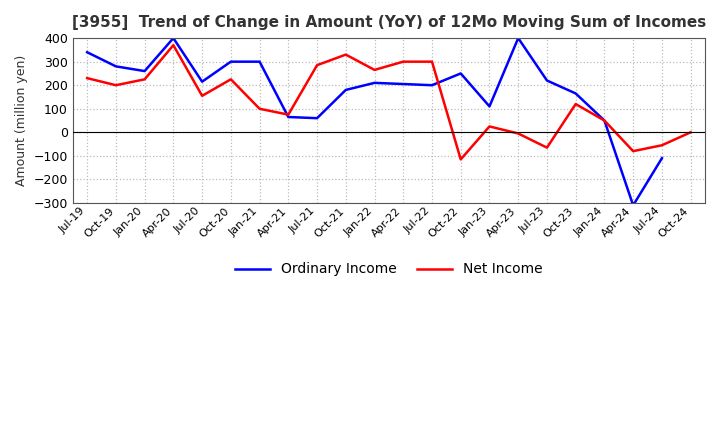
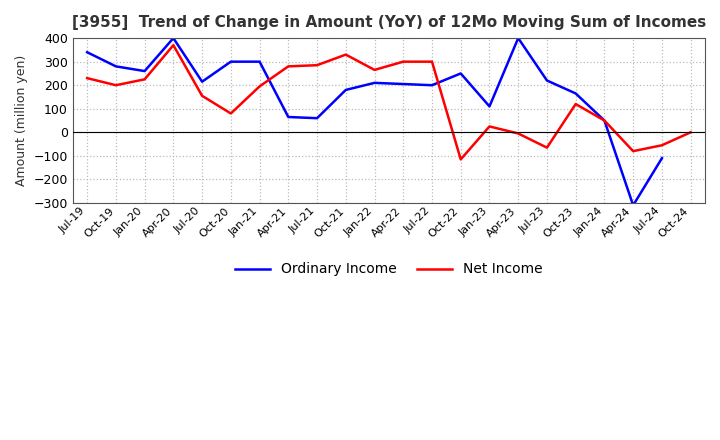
Net Income/Oct-20: 225 -> 80
Net Income/Jan-21: 100 -> 195
Net Income/Apr-21: 75 -> 280
